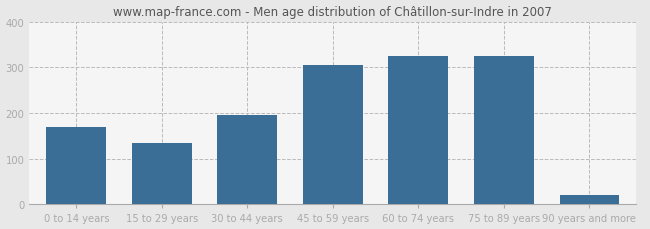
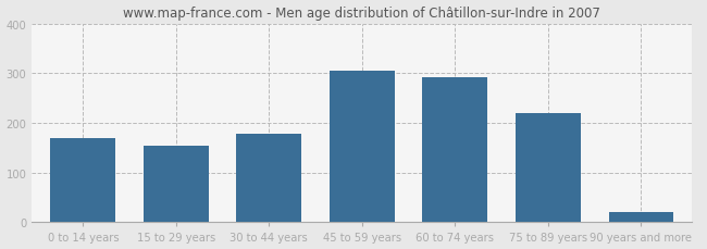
15 to 29 years: 135 -> 155
30 to 44 years: 195 -> 177
60 to 74 years: 325 -> 292
75 to 89 years: 325 -> 220
